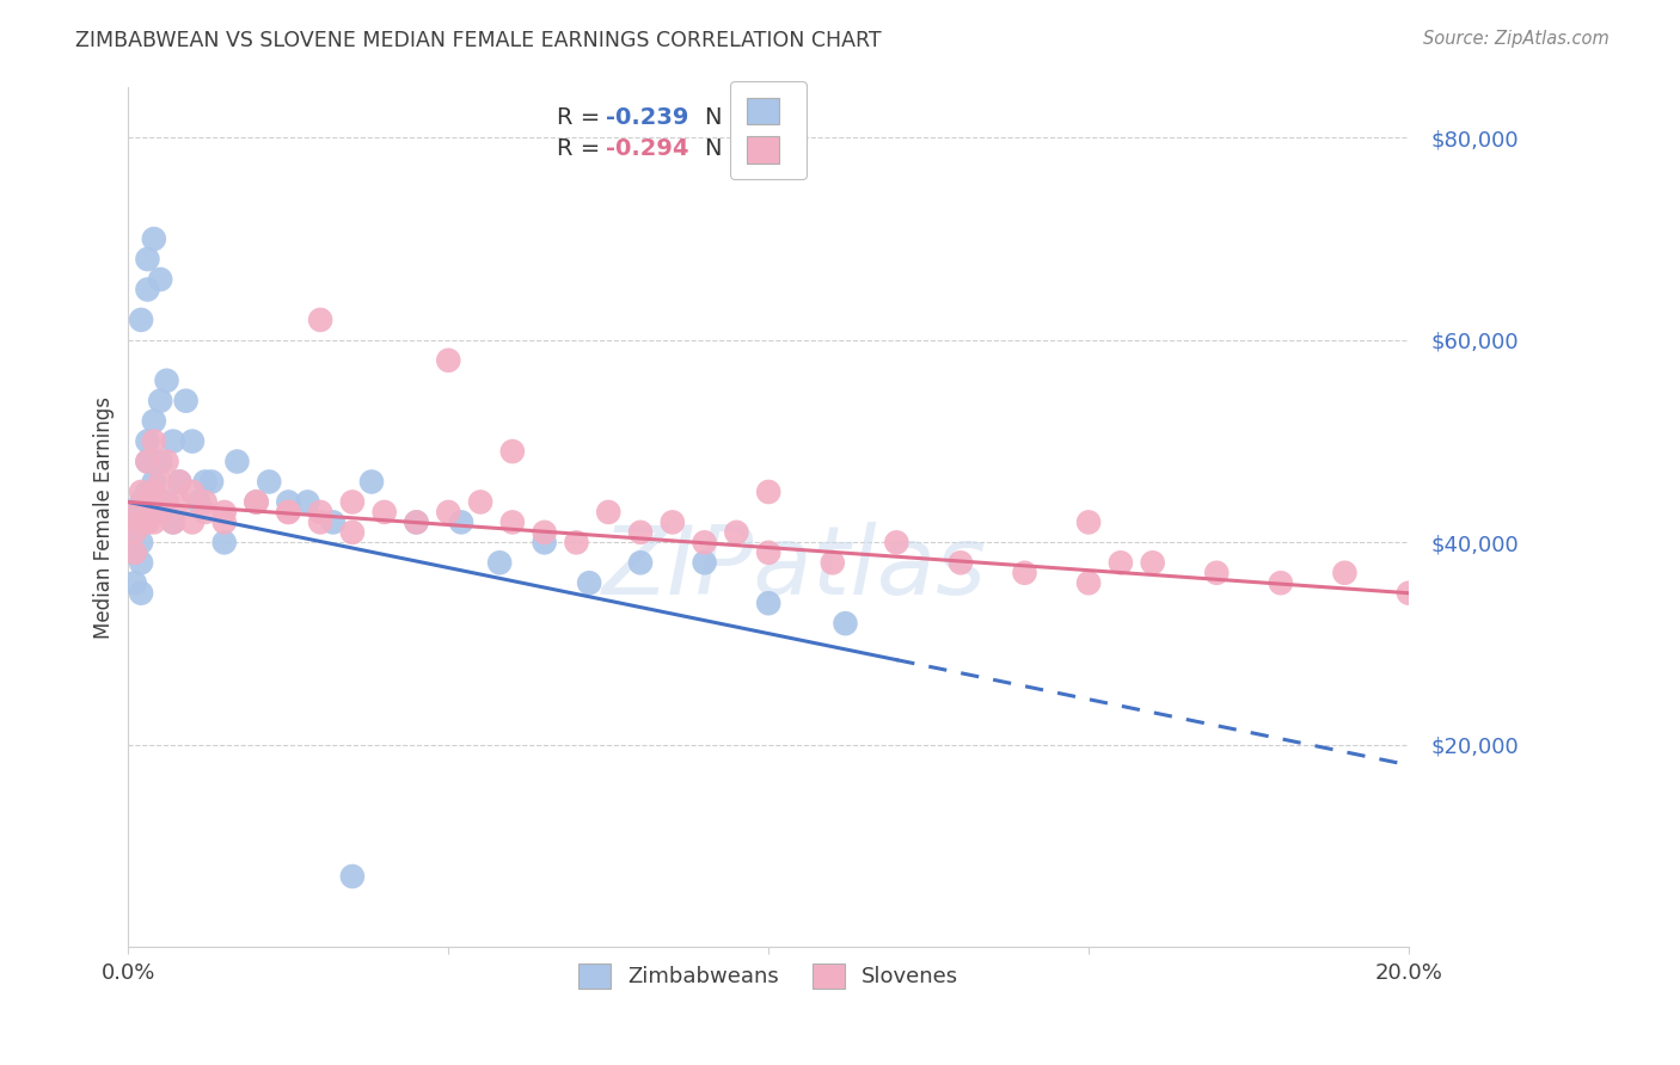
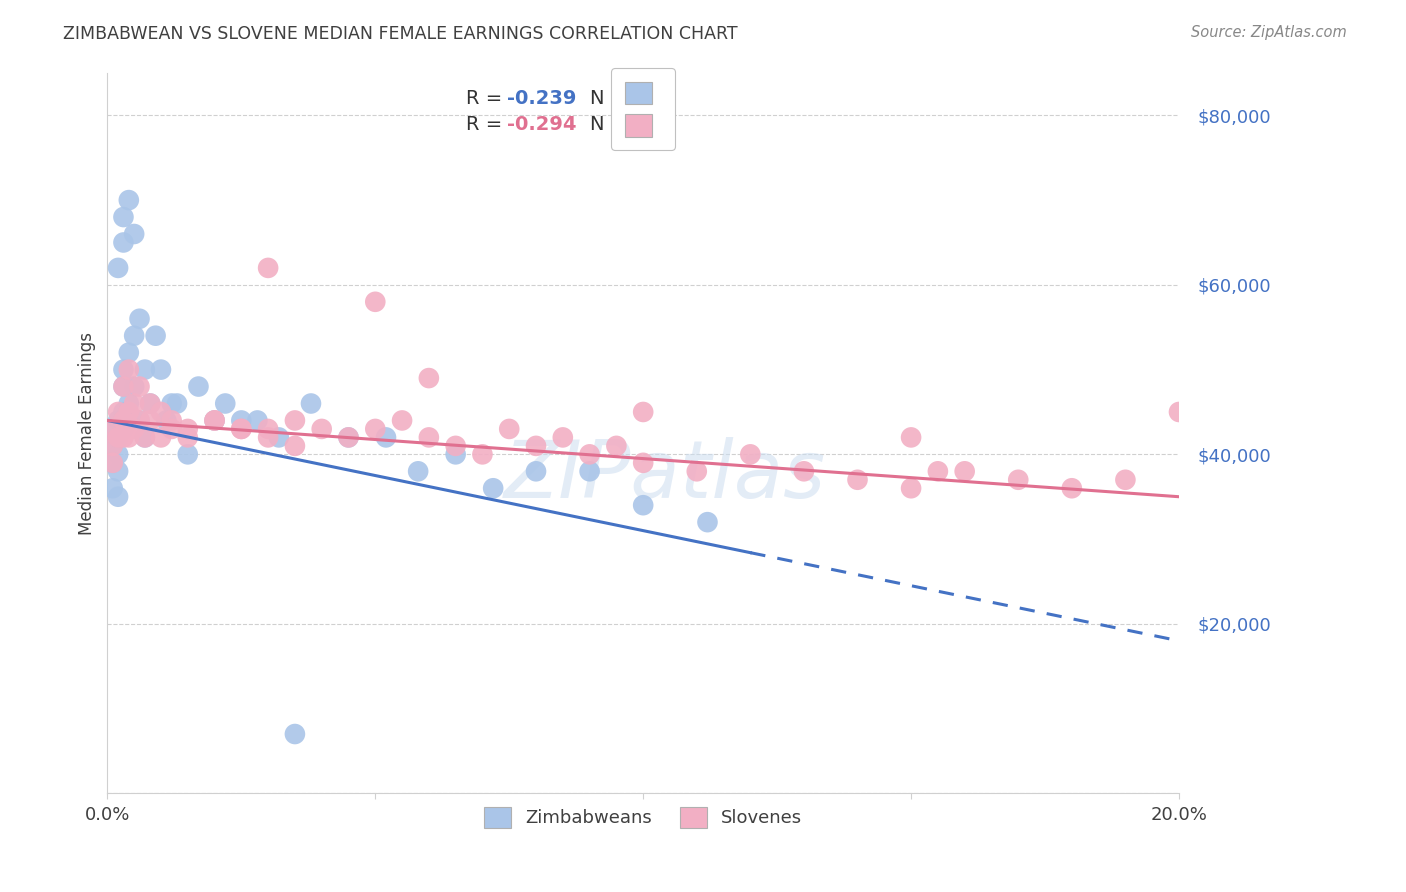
Slovenes/20.0%: $35,000 -> $45,000
